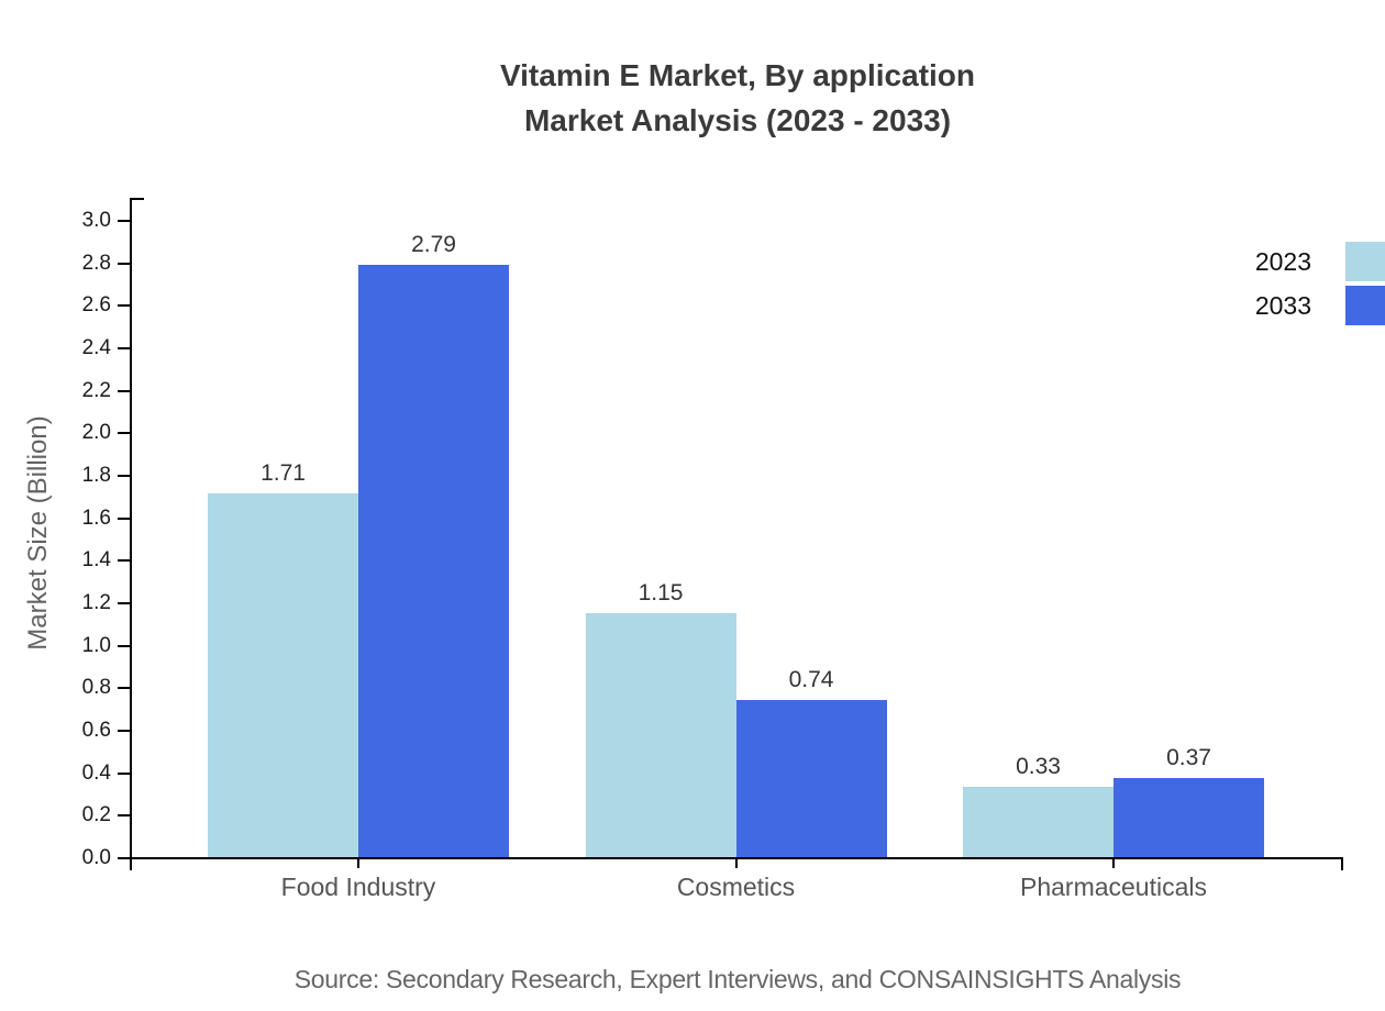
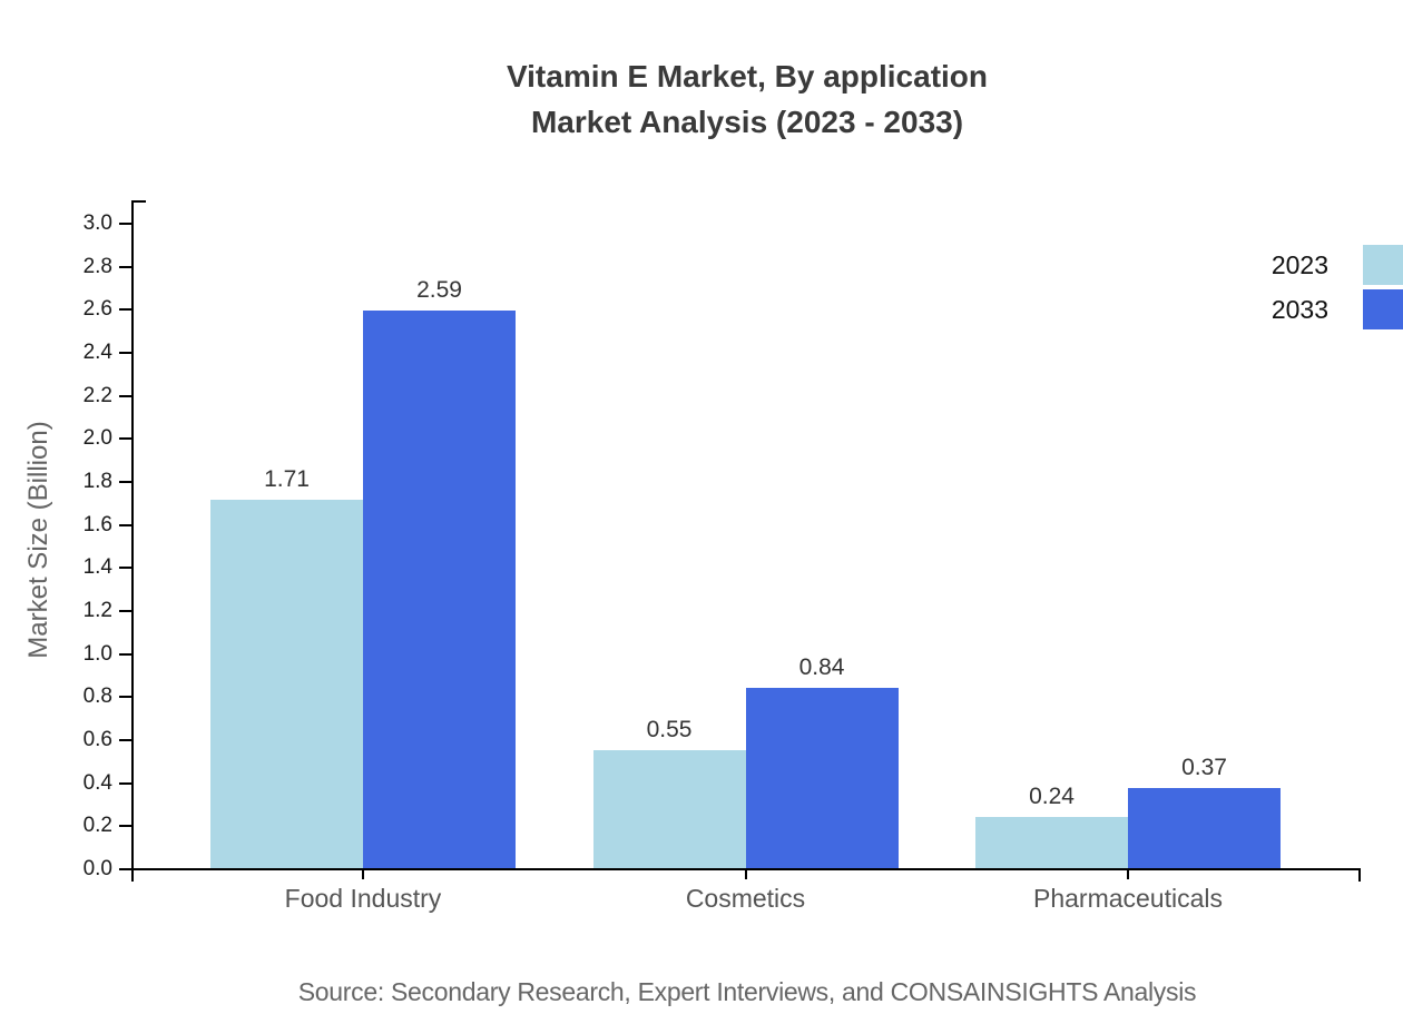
2033/Food Industry: 2.79 -> 2.59
2023/Cosmetics: 1.15 -> 0.55
2033/Cosmetics: 0.74 -> 0.84
2023/Pharmaceuticals: 0.33 -> 0.24
